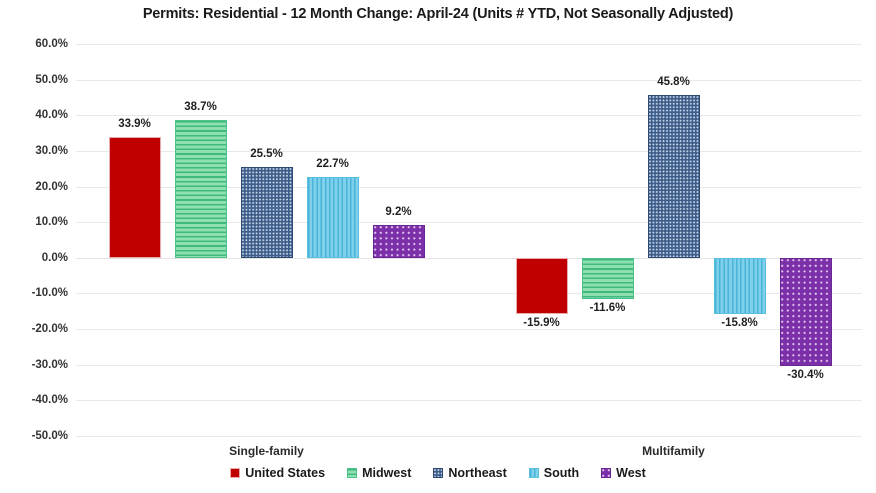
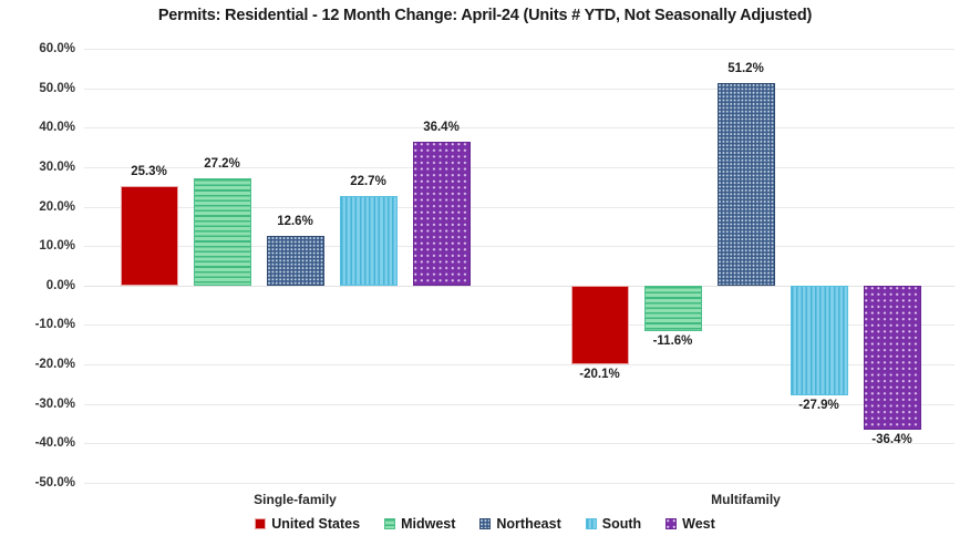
United States/Single-family: 33.9% -> 25.3%
Midwest/Single-family: 38.7% -> 27.2%
Northeast/Single-family: 25.5% -> 12.6%
West/Single-family: 9.2% -> 36.4%
United States/Multifamily: -15.9% -> -20.1%
Northeast/Multifamily: 45.8% -> 51.2%
South/Multifamily: -15.8% -> -27.9%
West/Multifamily: -30.4% -> -36.4%
